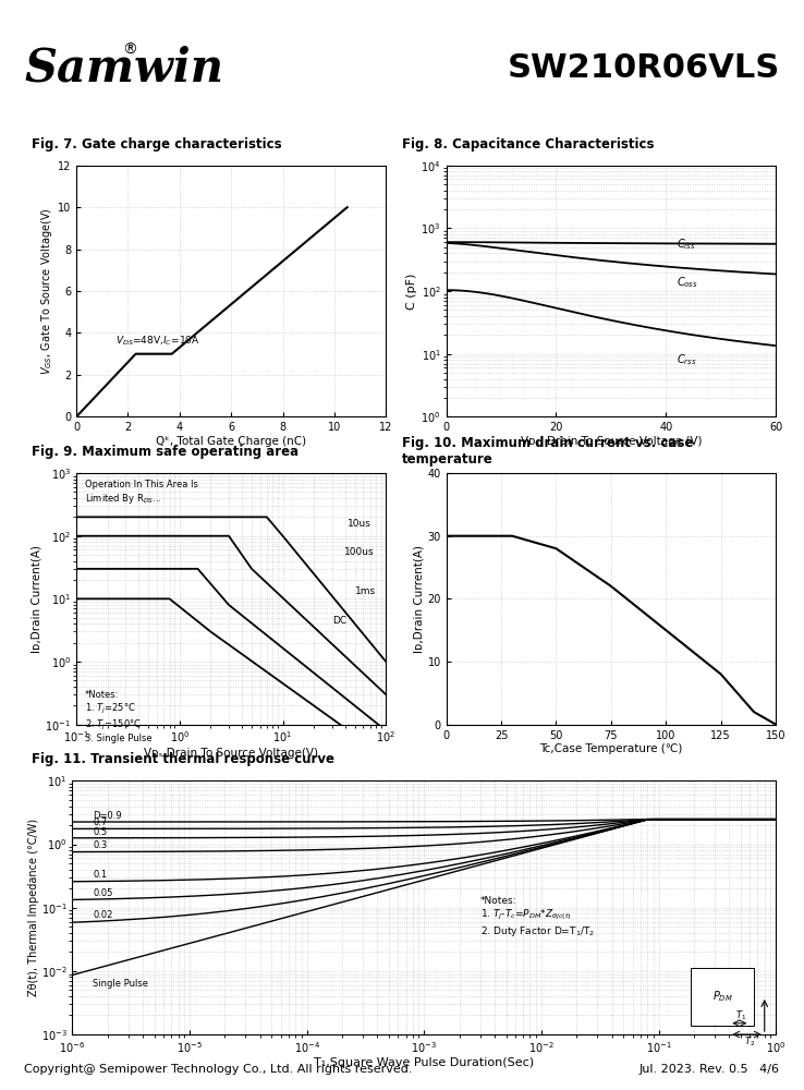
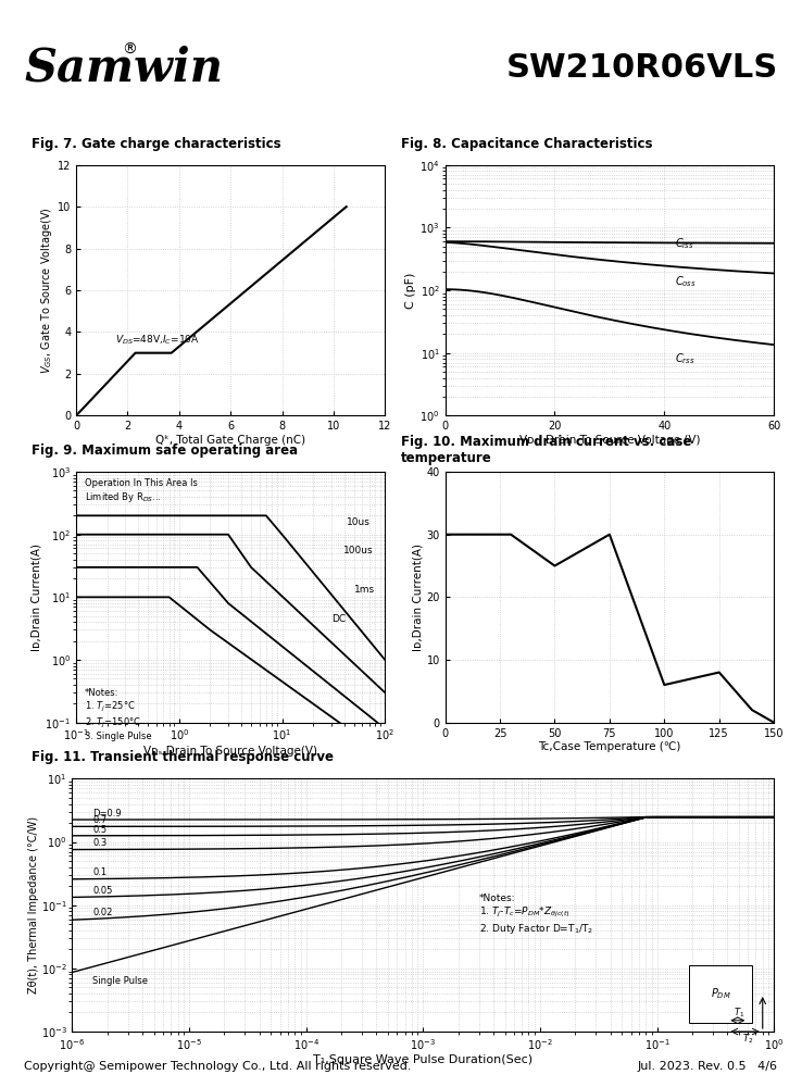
50: 28 -> 25
75: 22 -> 30
100: 15 -> 6
